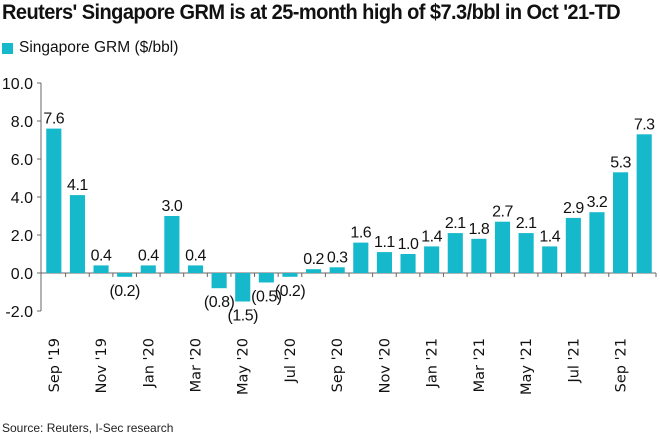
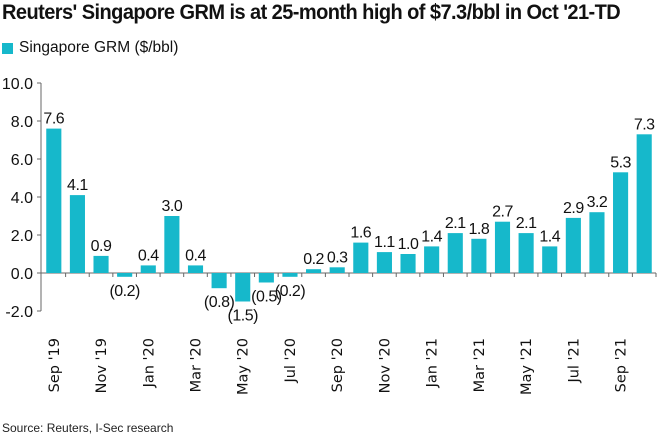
Nov '19: 0.4 -> 0.9
